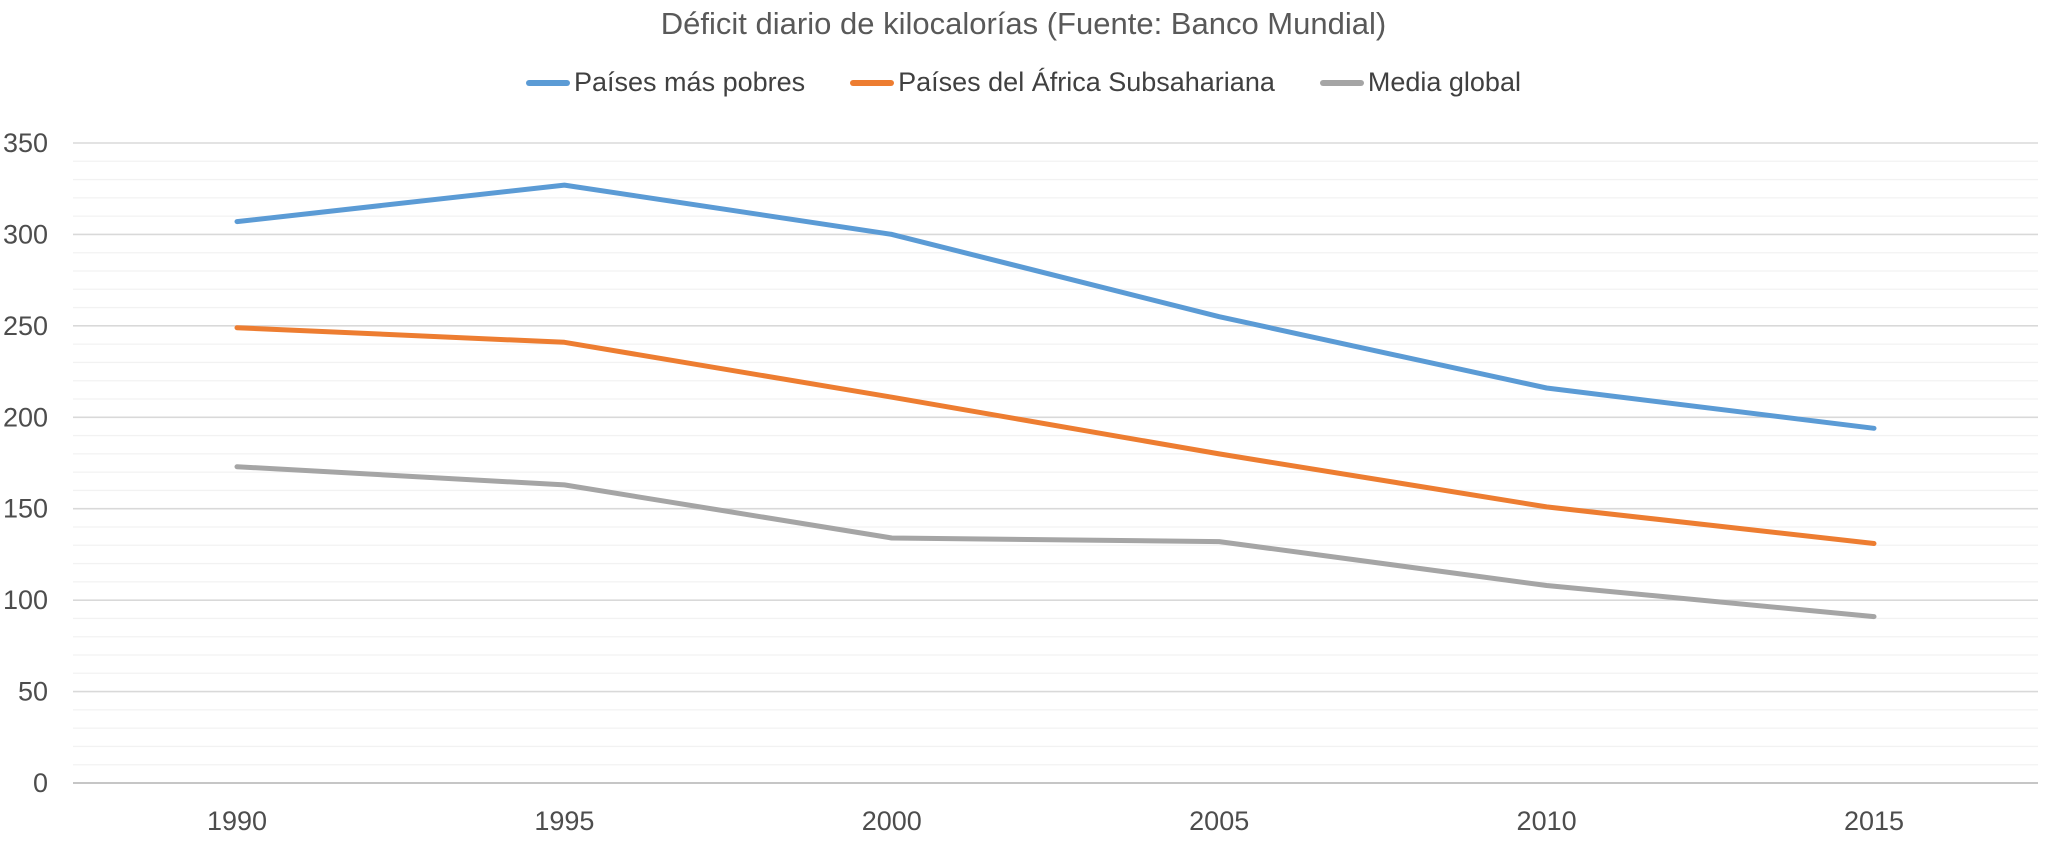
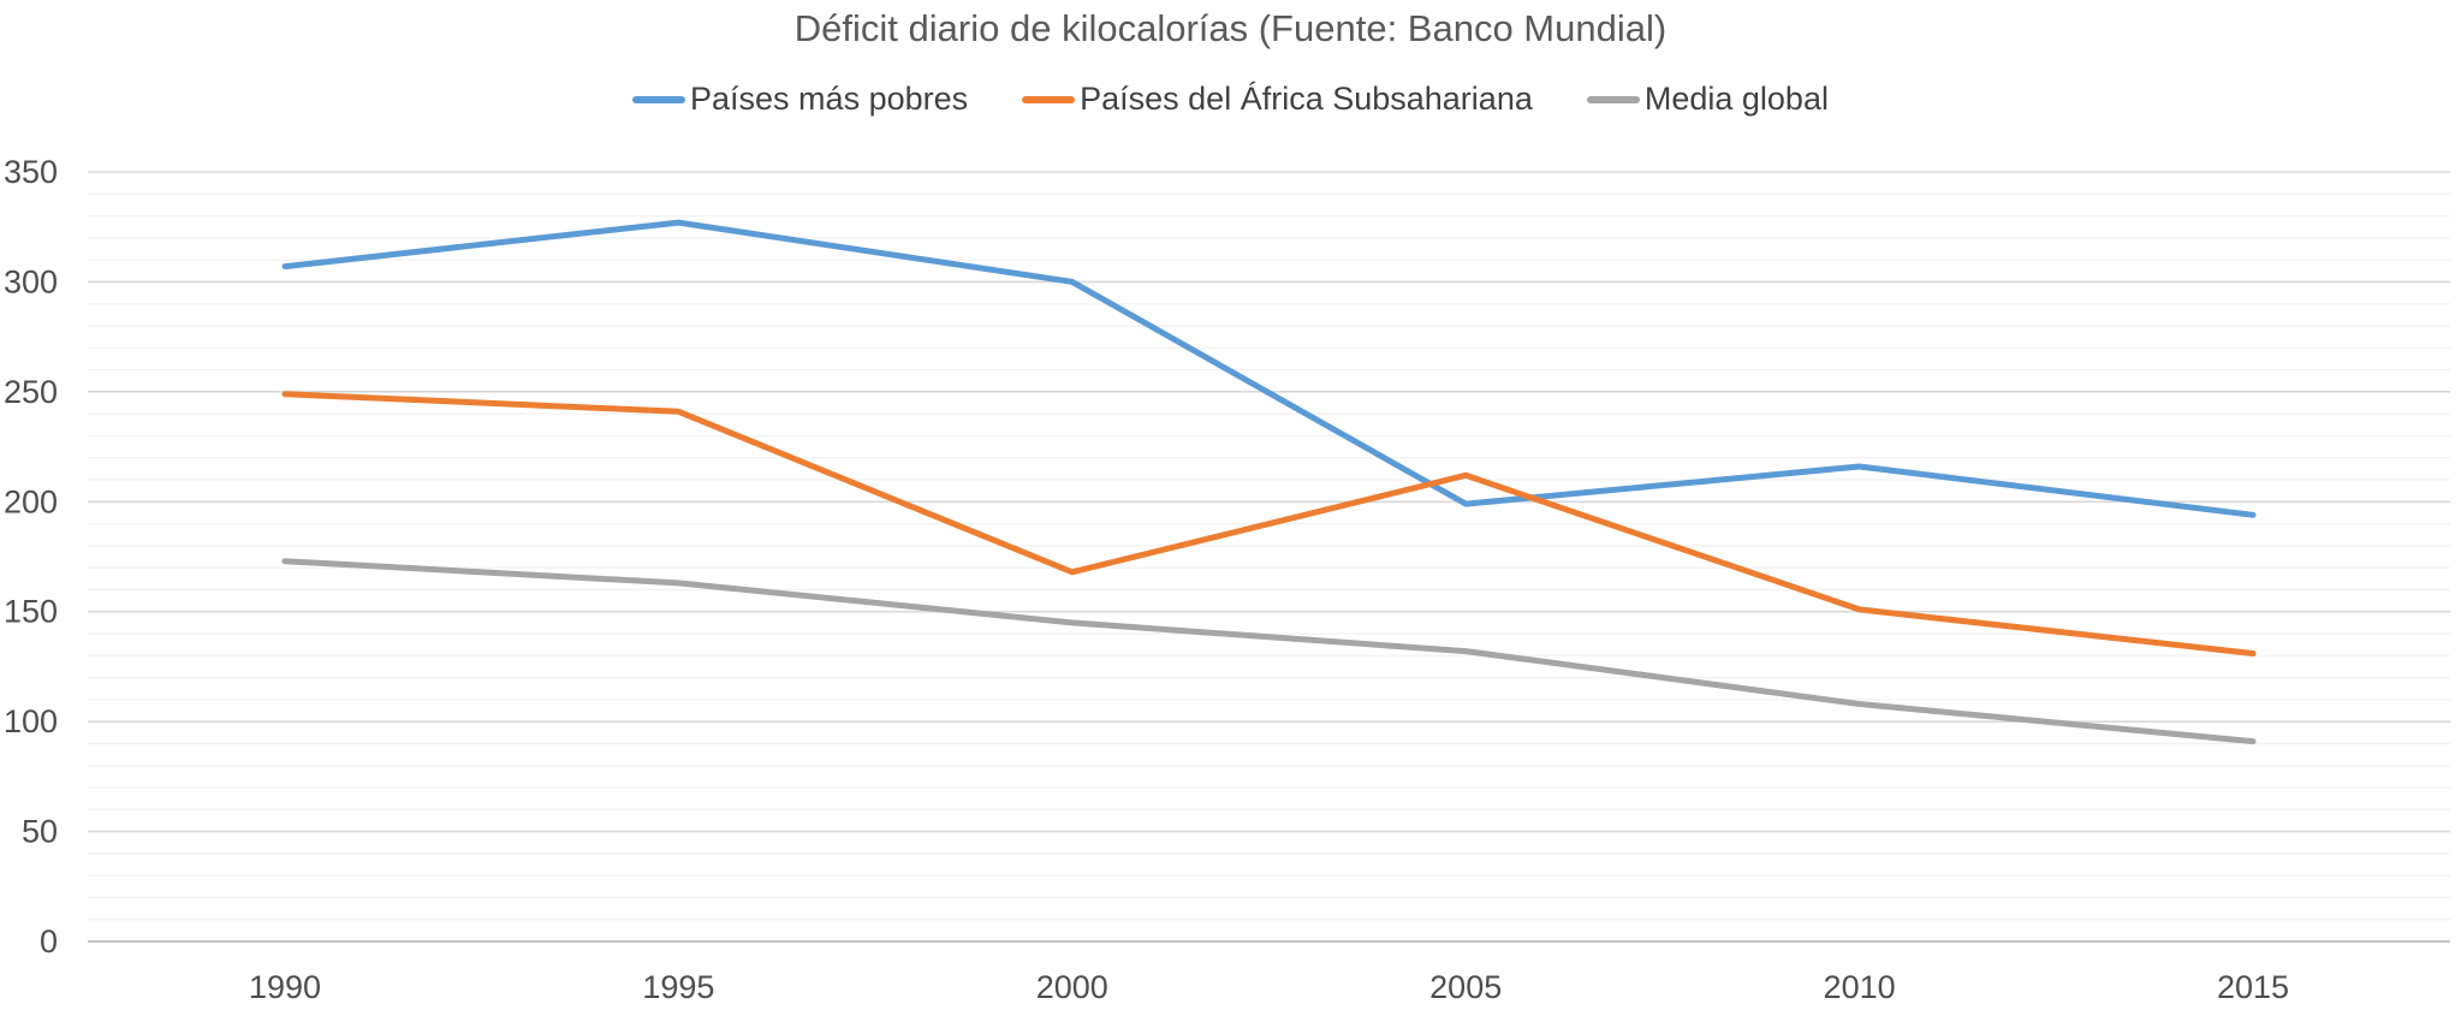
Países del África Subsahariana/2000: 211 -> 168
Media global/2000: 134 -> 145
Países más pobres/2005: 255 -> 199
Países del África Subsahariana/2005: 180 -> 212
